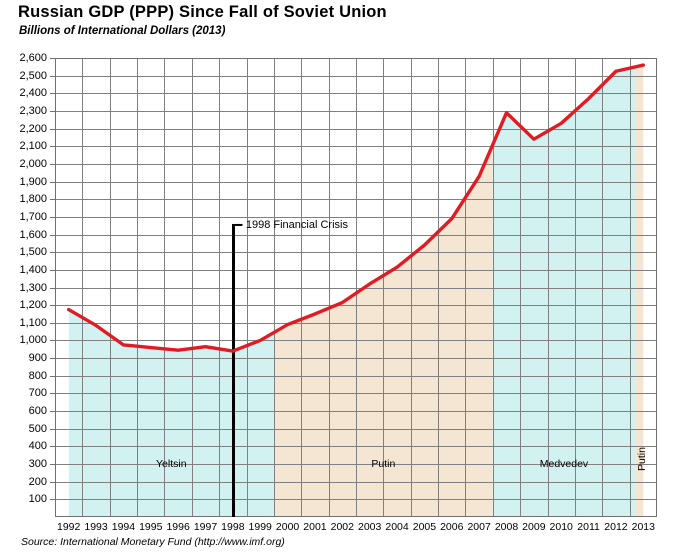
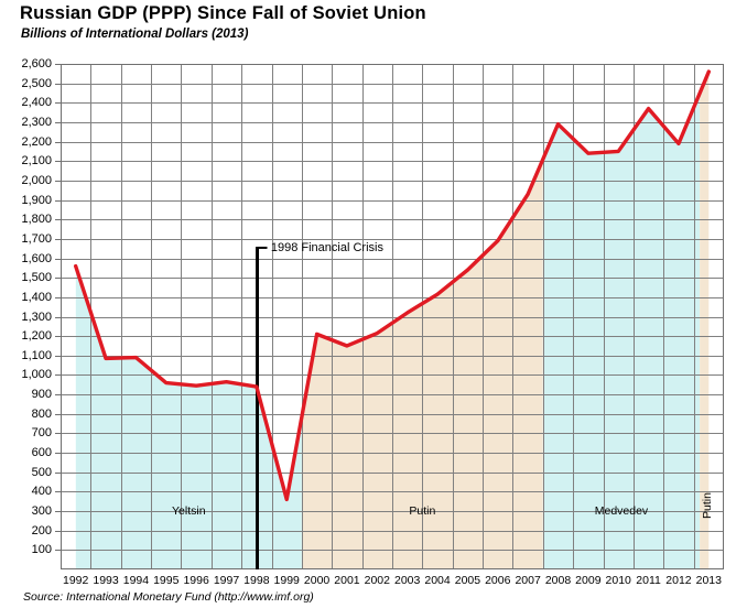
1992: 1180 -> 1560
1994: 980 -> 1090
1999: 1000 -> 360
2000: 1090 -> 1210
2010: 2230 -> 2150
2012: 2520 -> 2190
